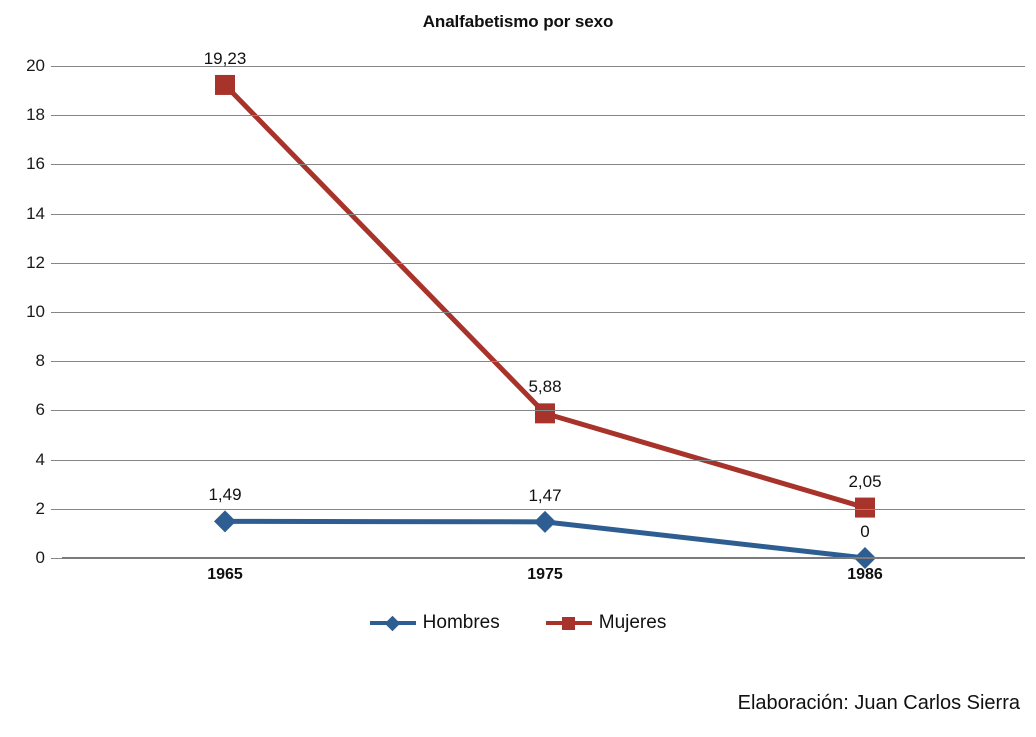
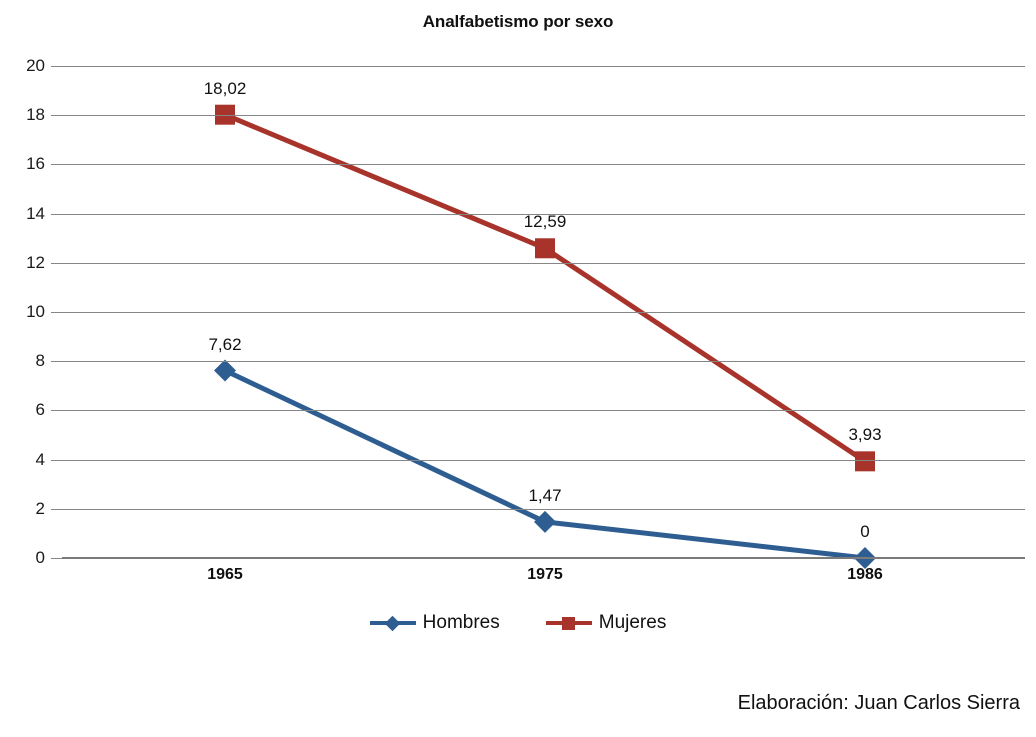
Hombres/1965: 1,49 -> 7,62
Mujeres/1965: 19,23 -> 18,02
Mujeres/1975: 5,88 -> 12,59
Mujeres/1986: 2,05 -> 3,93
